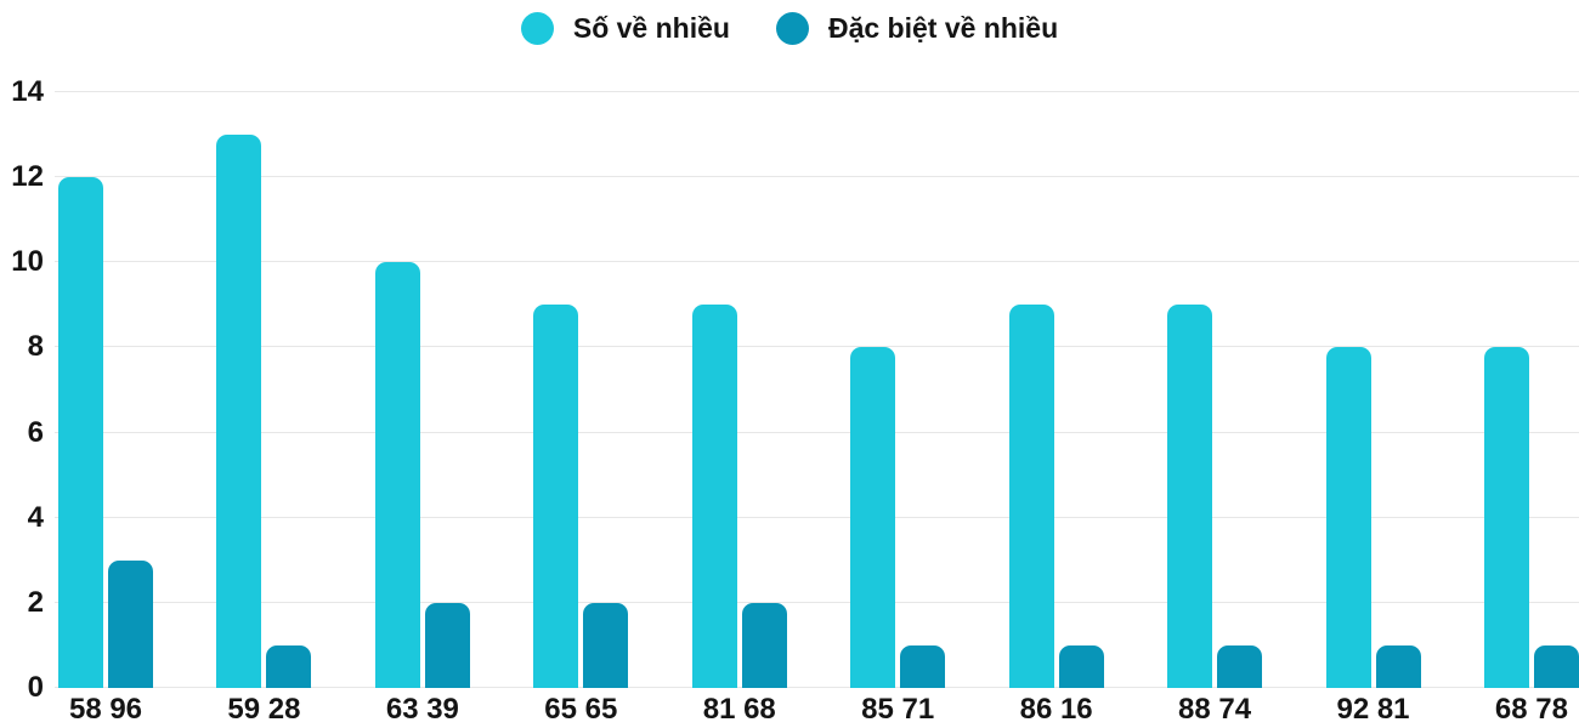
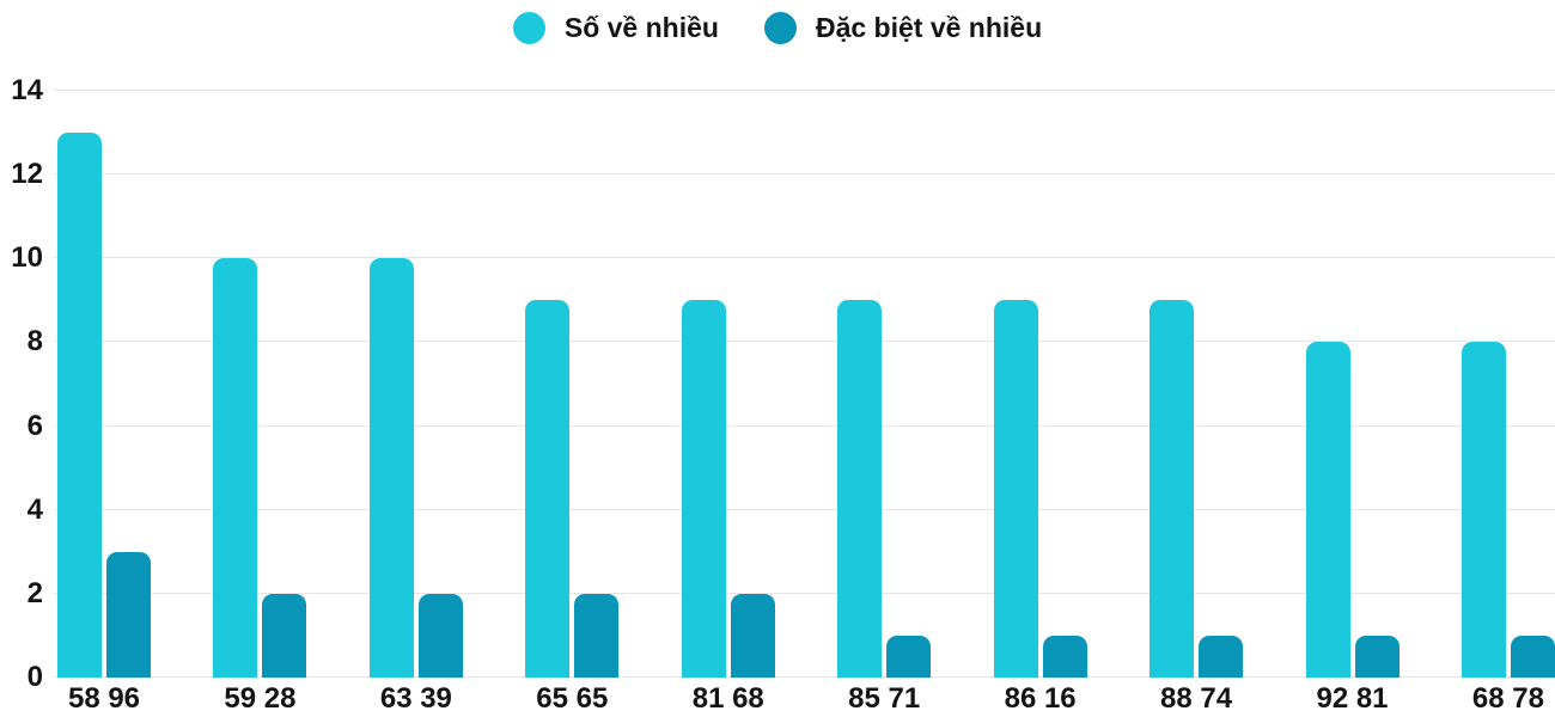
Số về nhiều/58 96: 12 -> 13
Số về nhiều/59 28: 13 -> 10
Đặc biệt về nhiều/59 28: 1 -> 2
Số về nhiều/85 71: 8 -> 9
